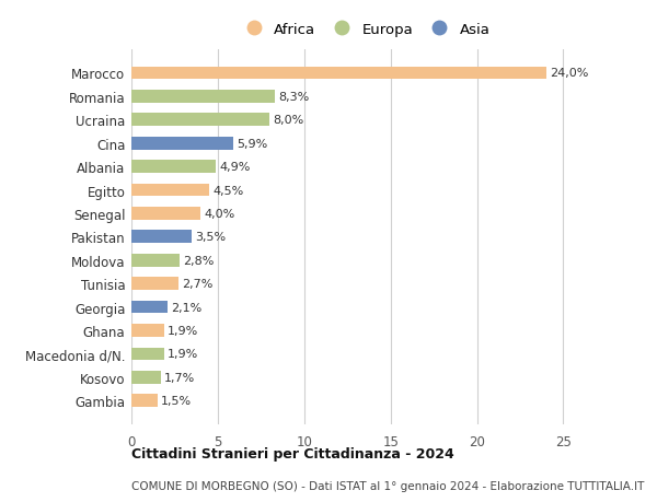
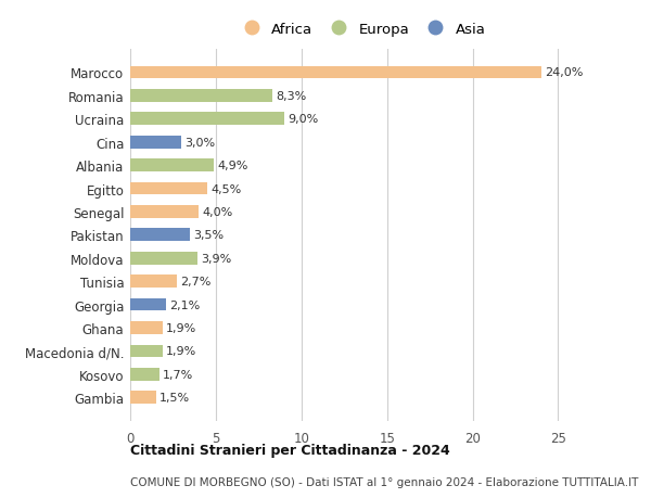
Ucraina: 8,0% -> 9,0%
Cina: 5,9% -> 3,0%
Moldova: 2,8% -> 3,9%
